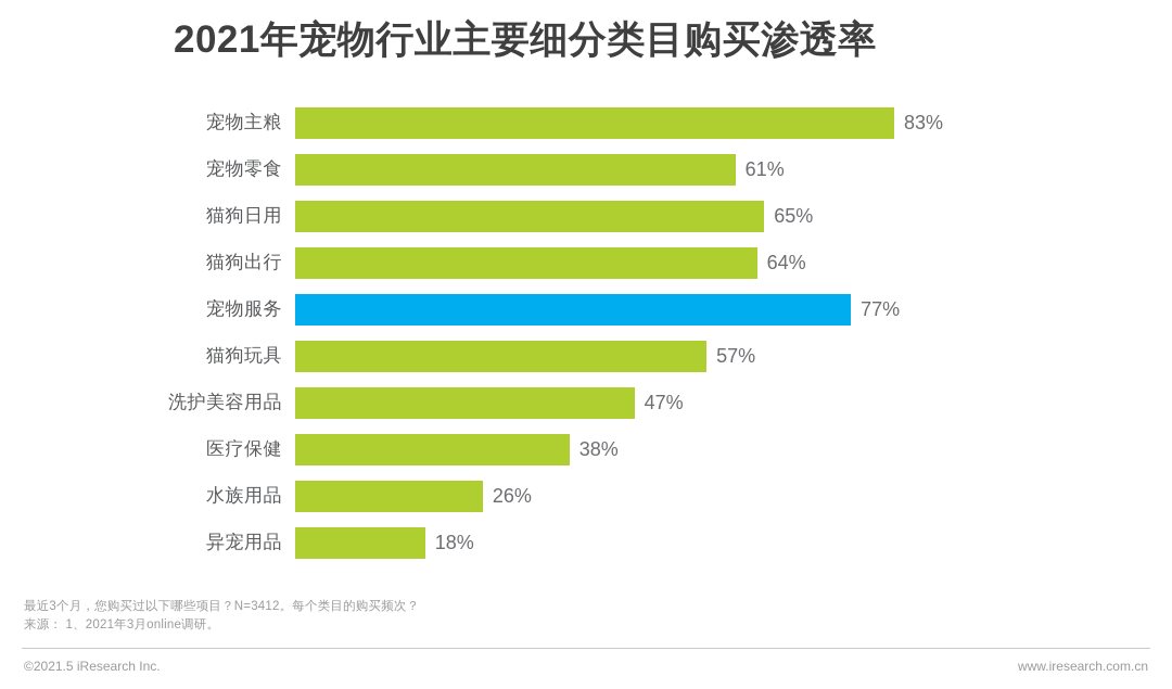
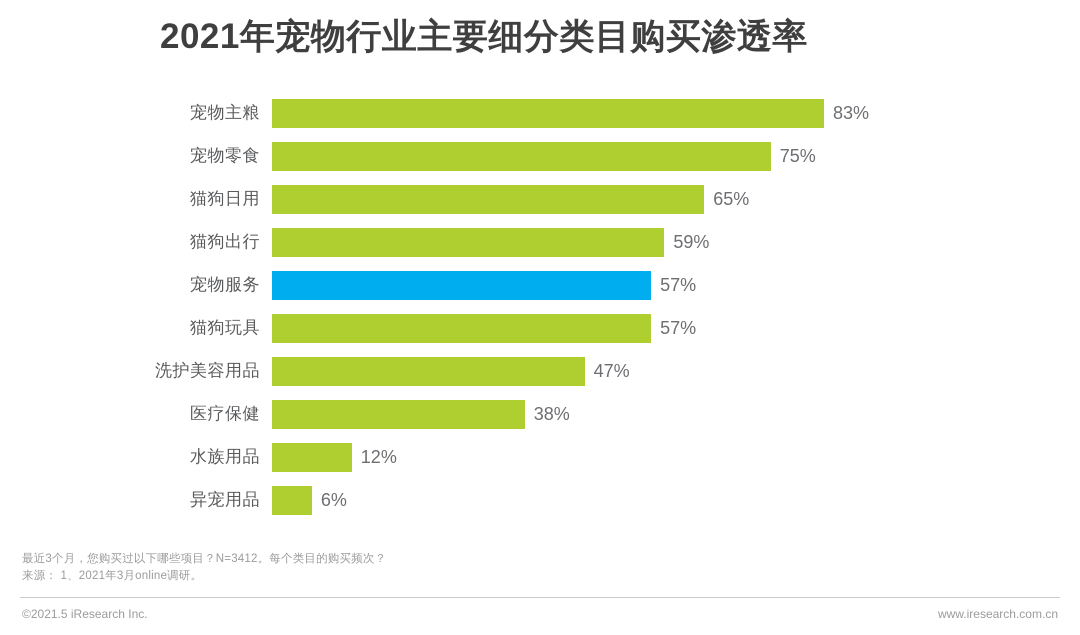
宠物零食: 61% -> 75%
猫狗出行: 64% -> 59%
宠物服务: 77% -> 57%
水族用品: 26% -> 12%
异宠用品: 18% -> 6%
